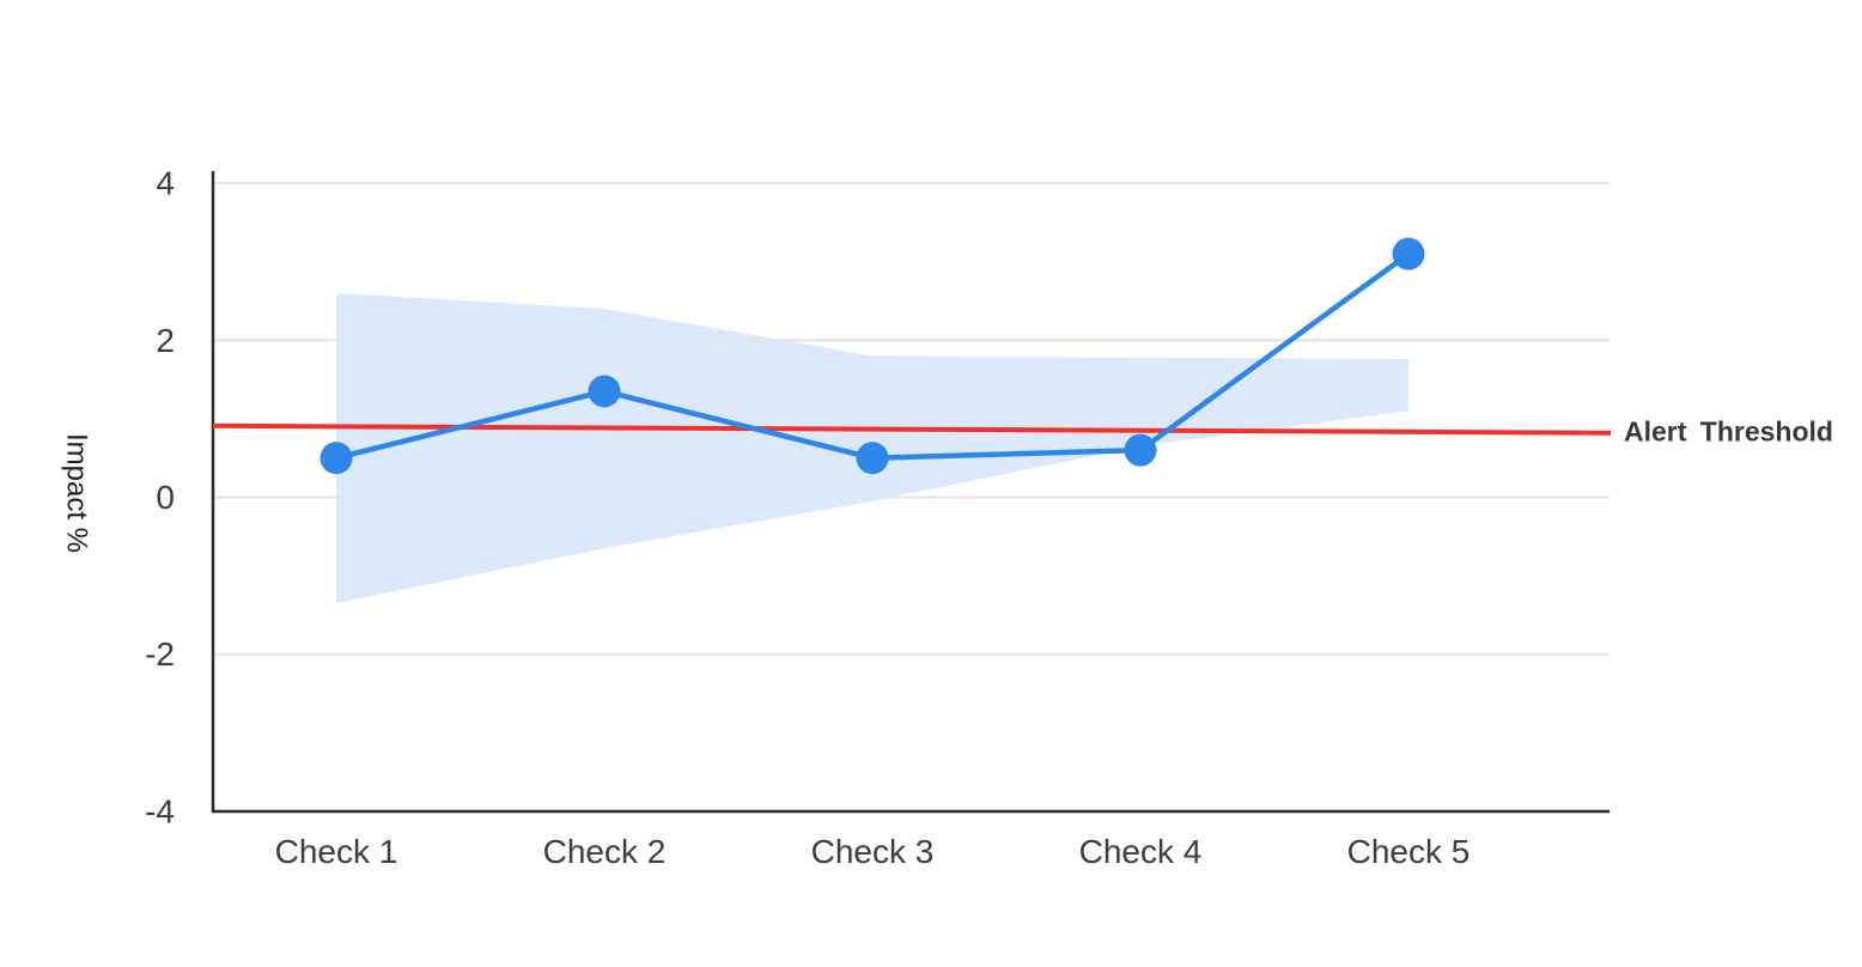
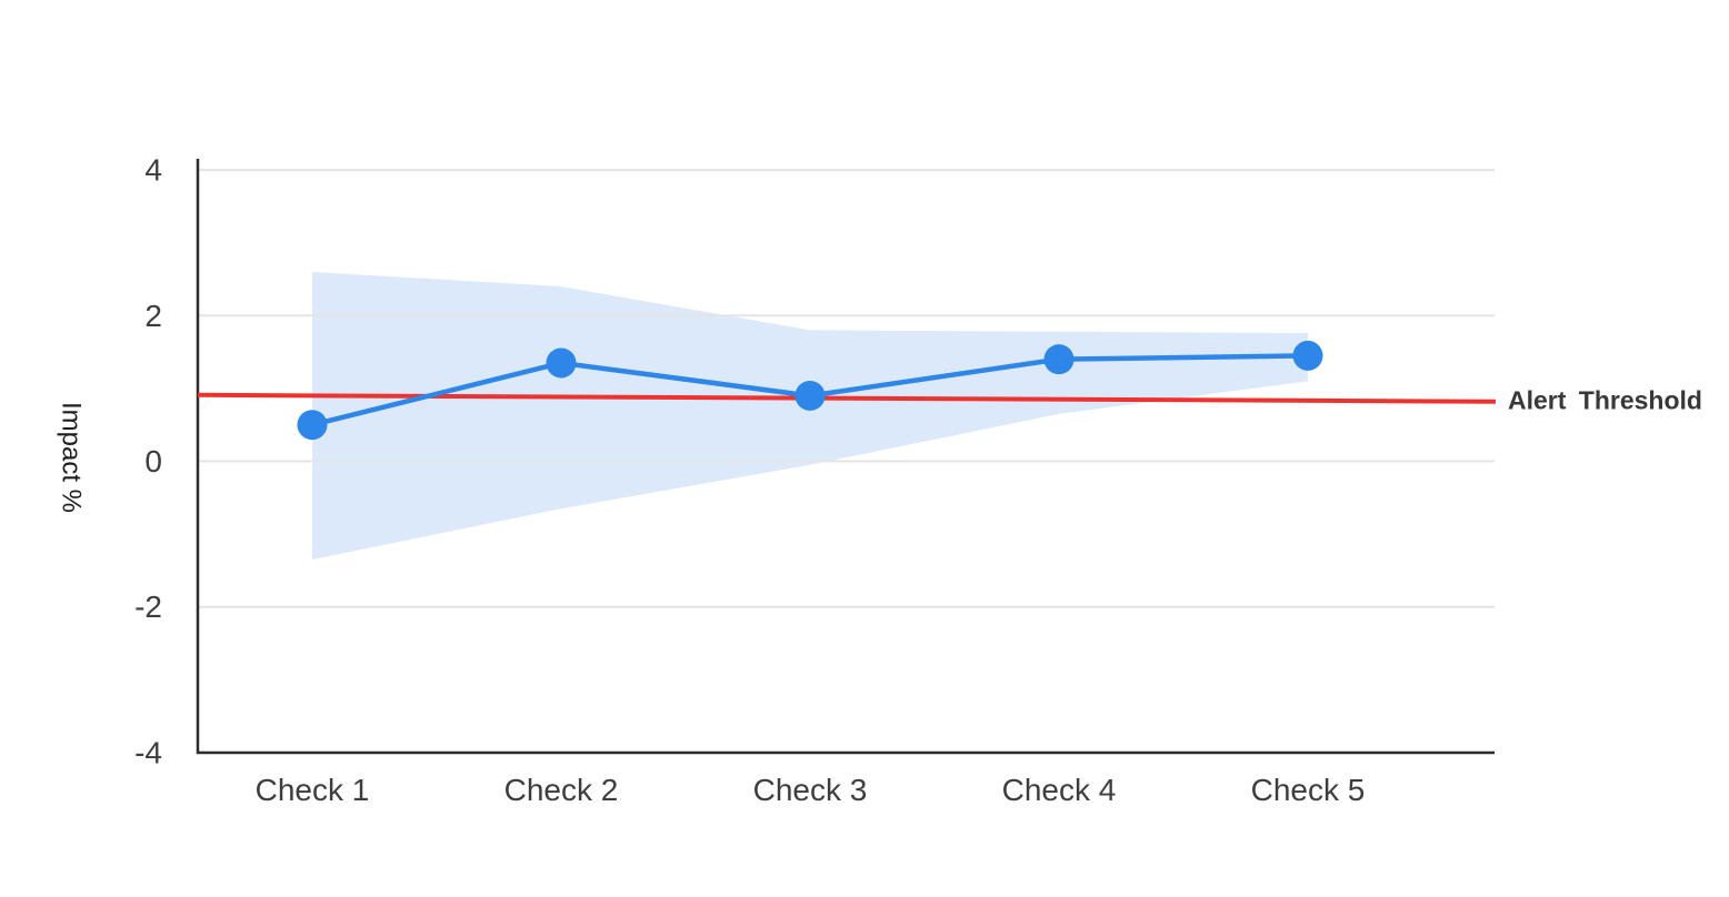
Check 3: 0.5 -> 0.9
Check 4: 0.6 -> 1.4
Check 5: 3.1 -> 1.4
